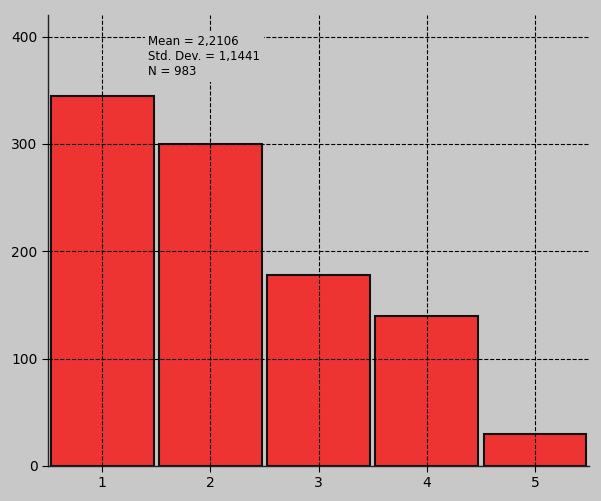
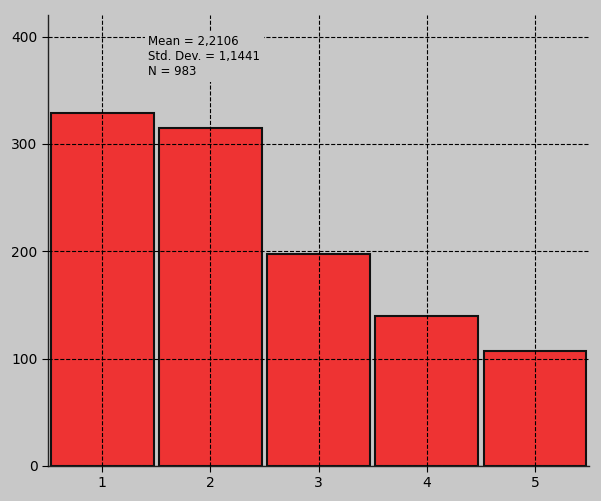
1: 345 -> 329
2: 300 -> 315
3: 178 -> 197
5: 30 -> 107
